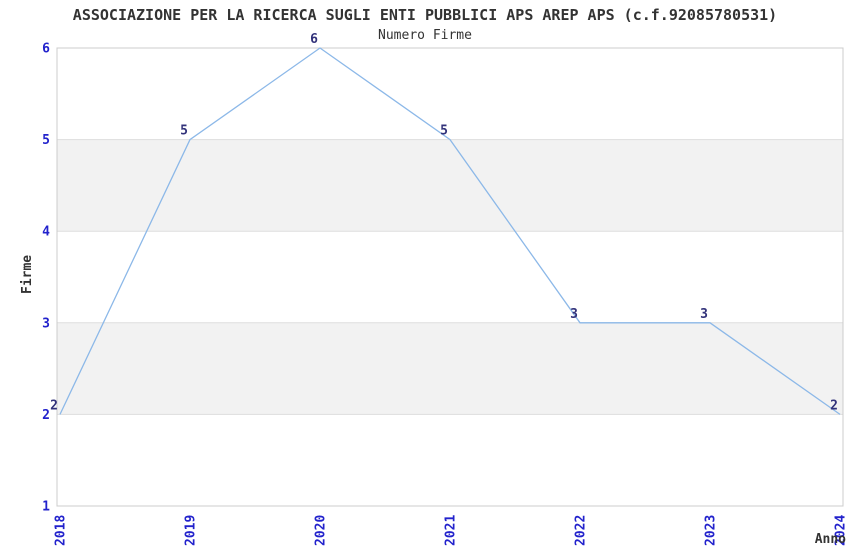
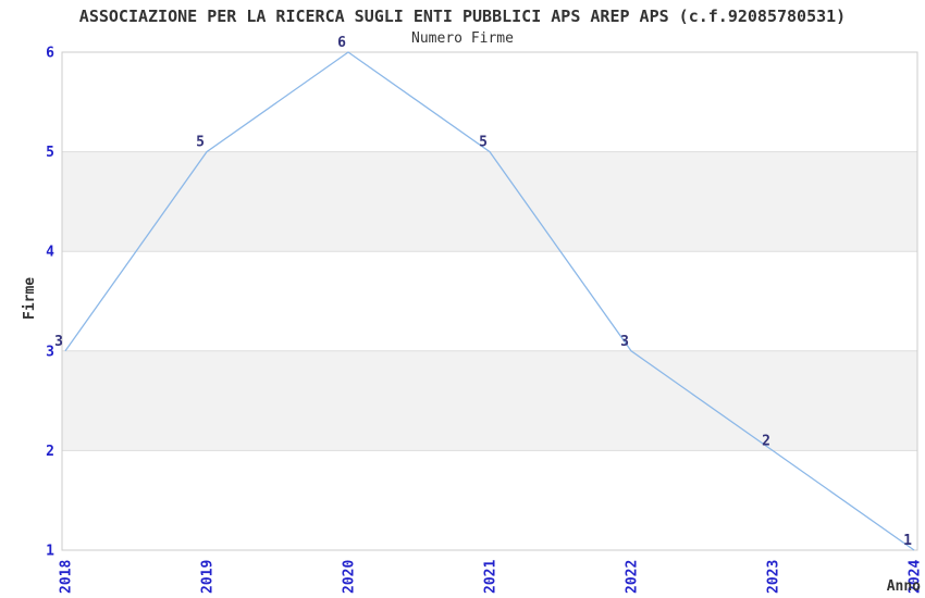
2018: 2 -> 3
2023: 3 -> 2
2024: 2 -> 1
